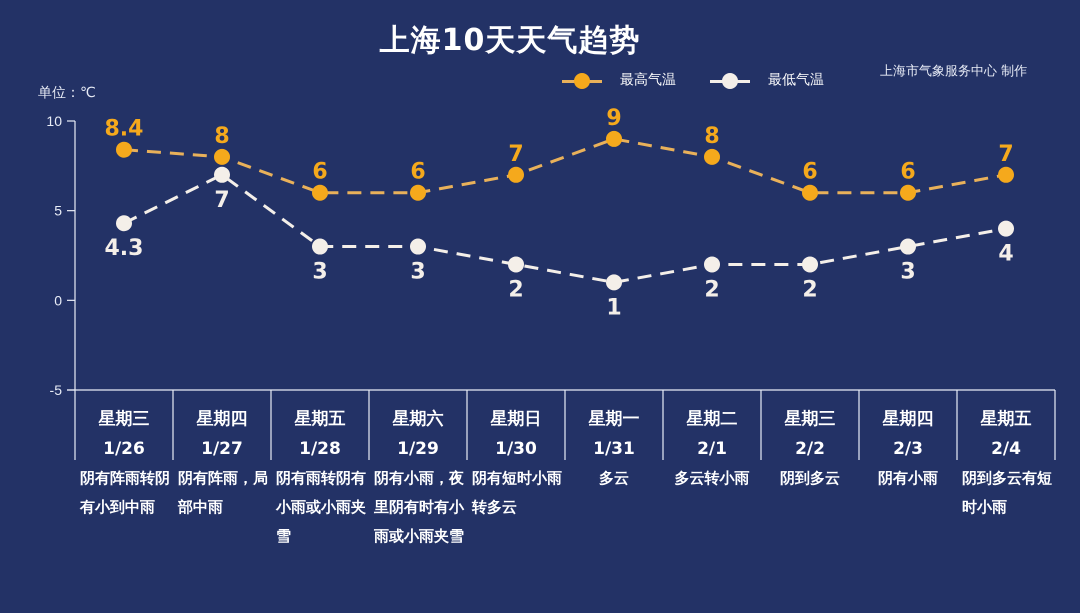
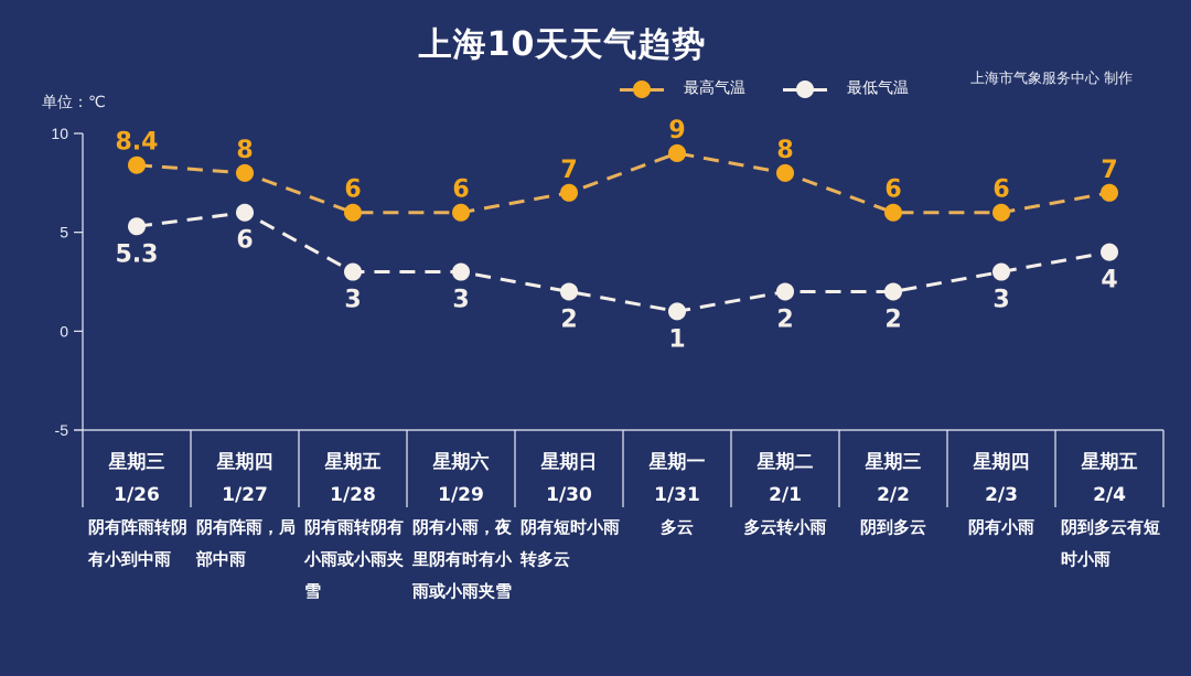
最低气温/星期三 1/26: 4.3 -> 5.3
最低气温/星期四 1/27: 7 -> 6
